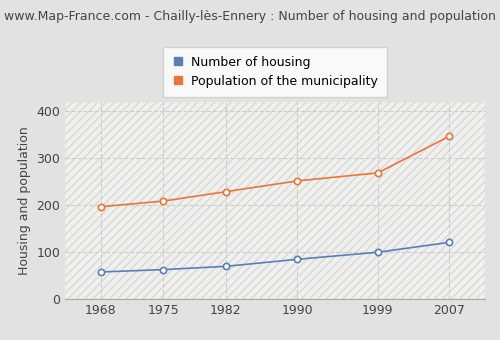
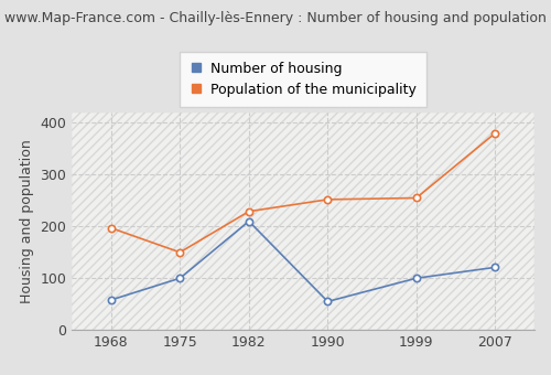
Number of housing/1975: 63 -> 100
Population of the municipality/1975: 209 -> 150
Number of housing/1982: 70 -> 210
Number of housing/1990: 85 -> 55
Population of the municipality/1999: 269 -> 255
Population of the municipality/2007: 347 -> 380
